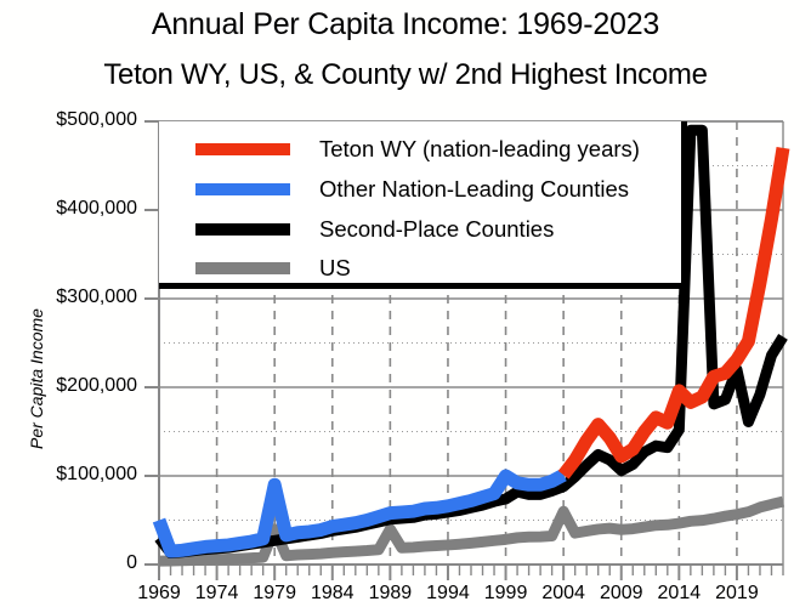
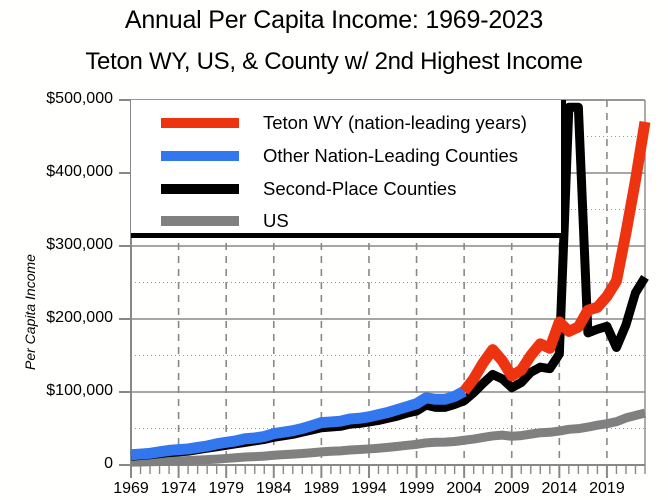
Other Nation-Leading Counties/1969: $50000 -> $10000
Second-Place Counties/1969: $30000 -> $10000
Other Nation-Leading Counties/1979: $90000 -> $30000
US/1979: $40000 -> $10000
US/1989: $40000 -> $20000
Other Nation-Leading Counties/1999: $100000 -> $80000
US/2004: $60000 -> $30000
Second-Place Counties/2019: $220000 -> $190000
